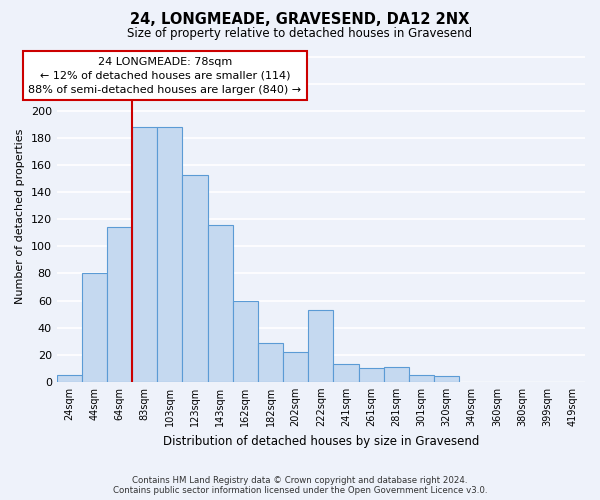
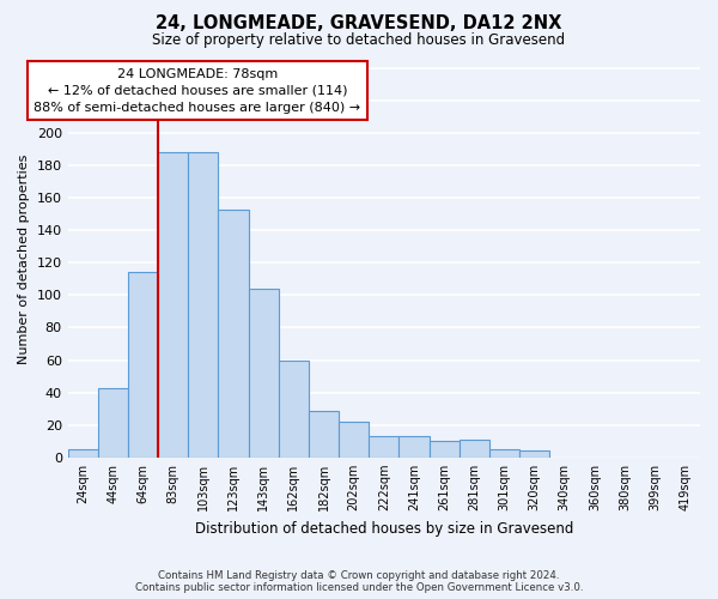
44sqm: 80 -> 43
143sqm: 116 -> 104
222sqm: 53 -> 13
